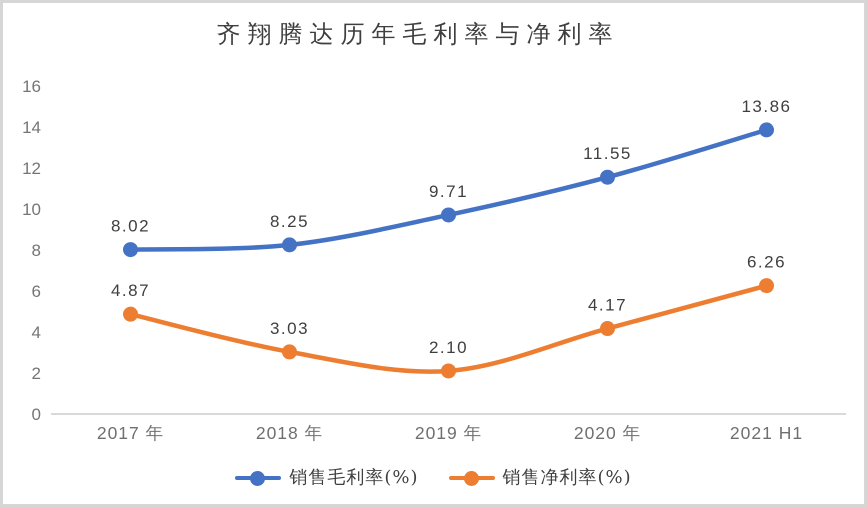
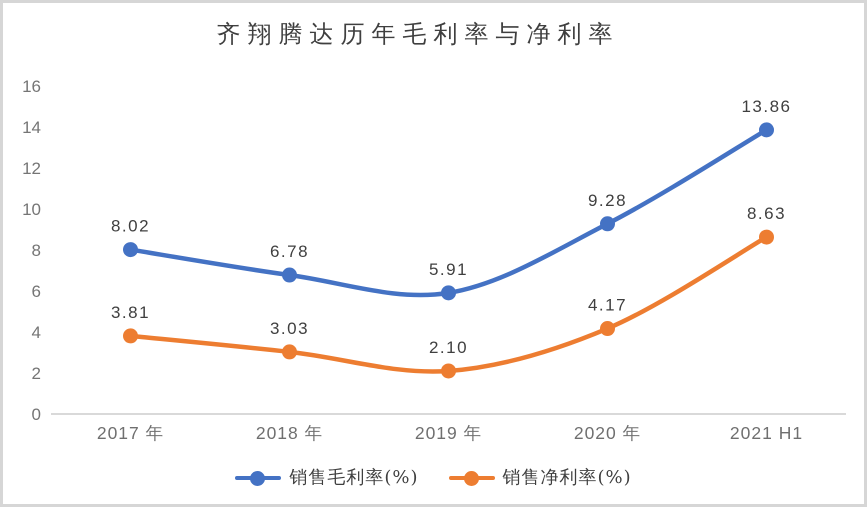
销售净利率(%)/2017 年: 4.87 -> 3.81
销售毛利率(%)/2018 年: 8.25 -> 6.78
销售毛利率(%)/2019 年: 9.71 -> 5.91
销售毛利率(%)/2020 年: 11.55 -> 9.28
销售净利率(%)/2021 H1: 6.26 -> 8.63
